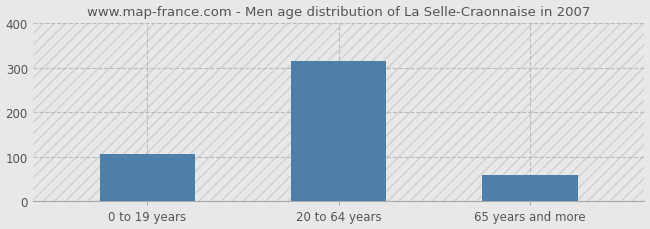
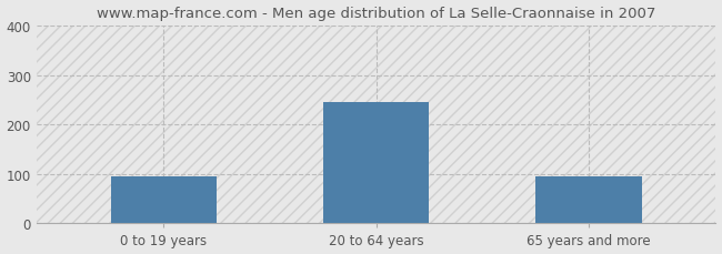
0 to 19 years: 107 -> 95
20 to 64 years: 314 -> 245
65 years and more: 60 -> 95
